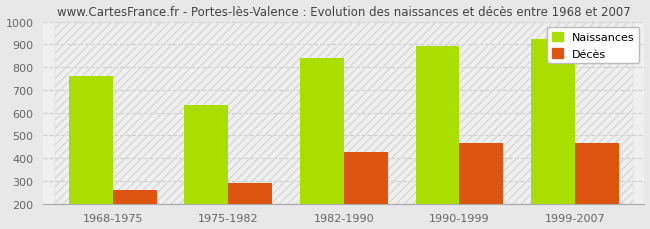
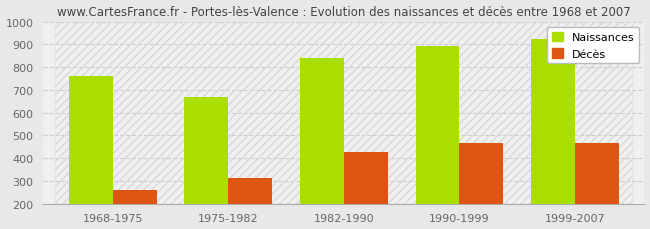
Naissances/1975-1982: 635 -> 670
Décès/1975-1982: 290 -> 315
